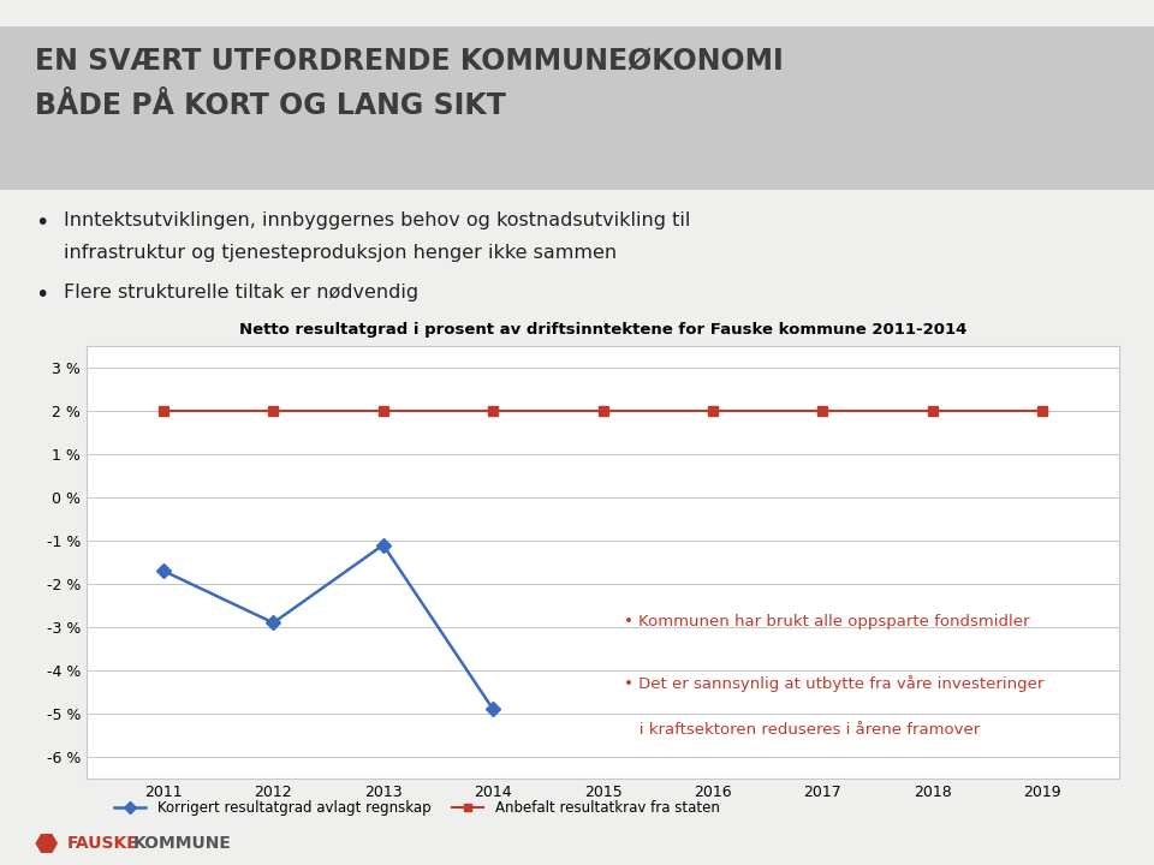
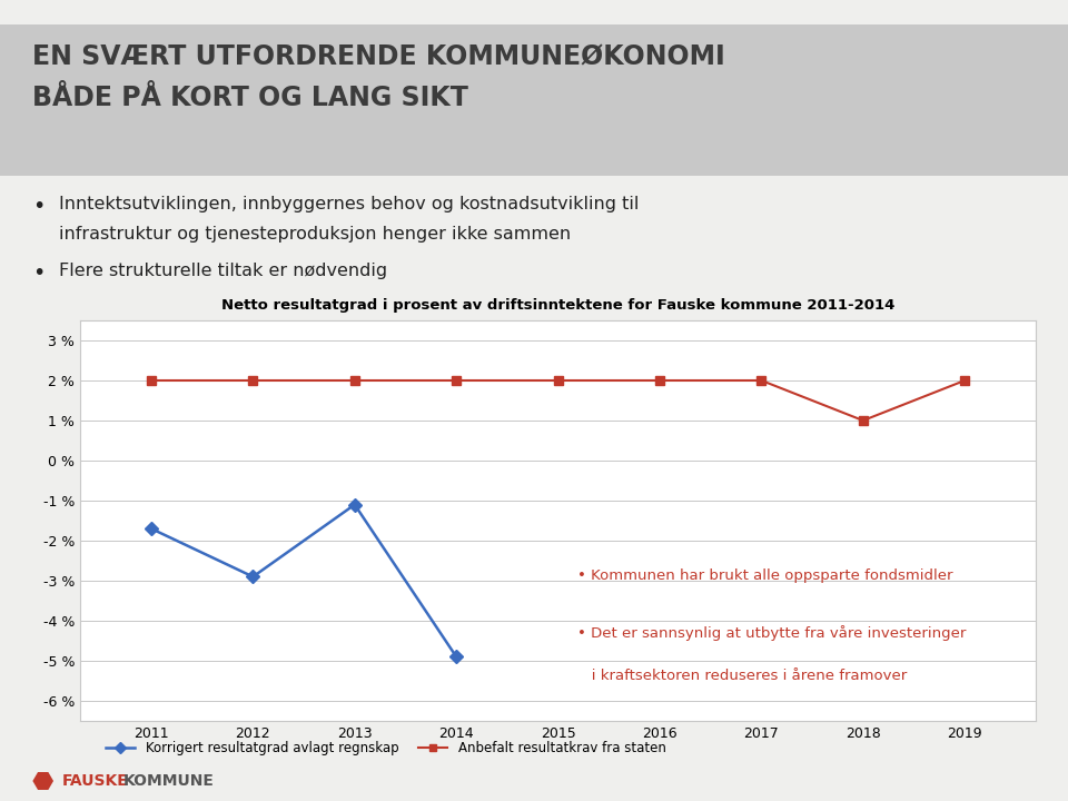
Anbefalt resultatkrav fra staten/2018: 2 % -> 1 %
